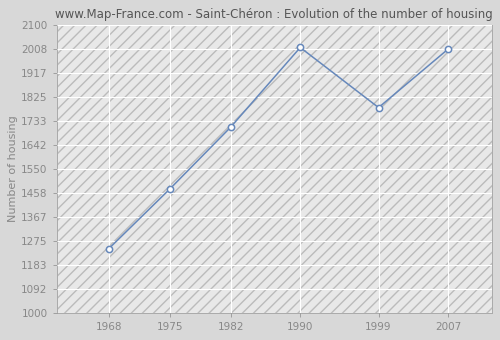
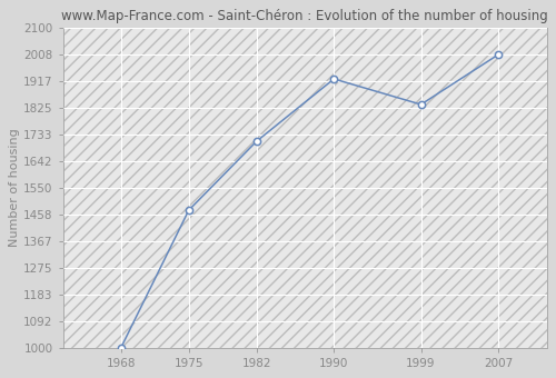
1968: 1245 -> 1000
1990: 2015 -> 1925
1999: 1785 -> 1837
